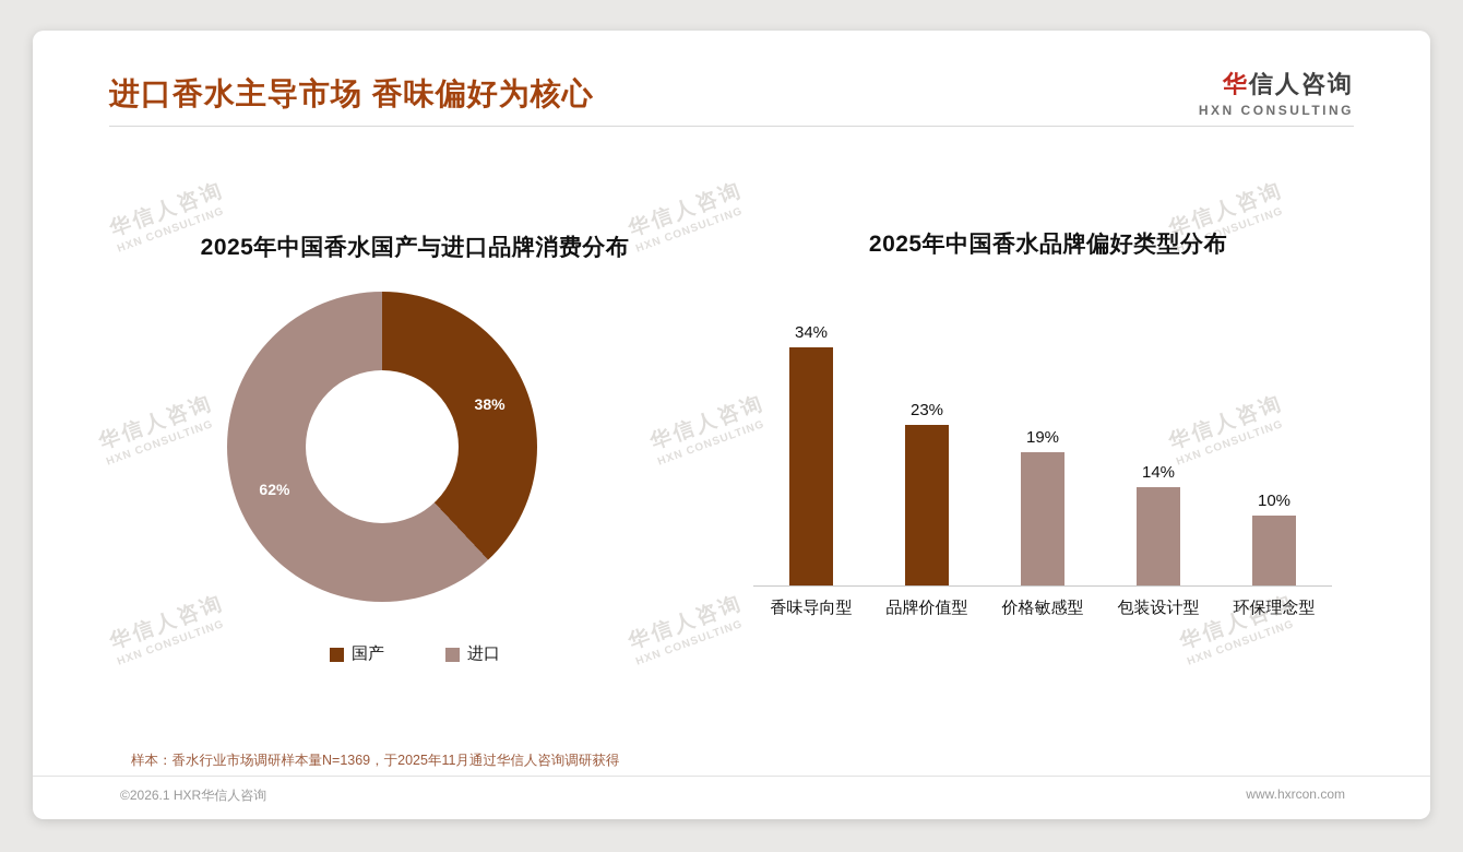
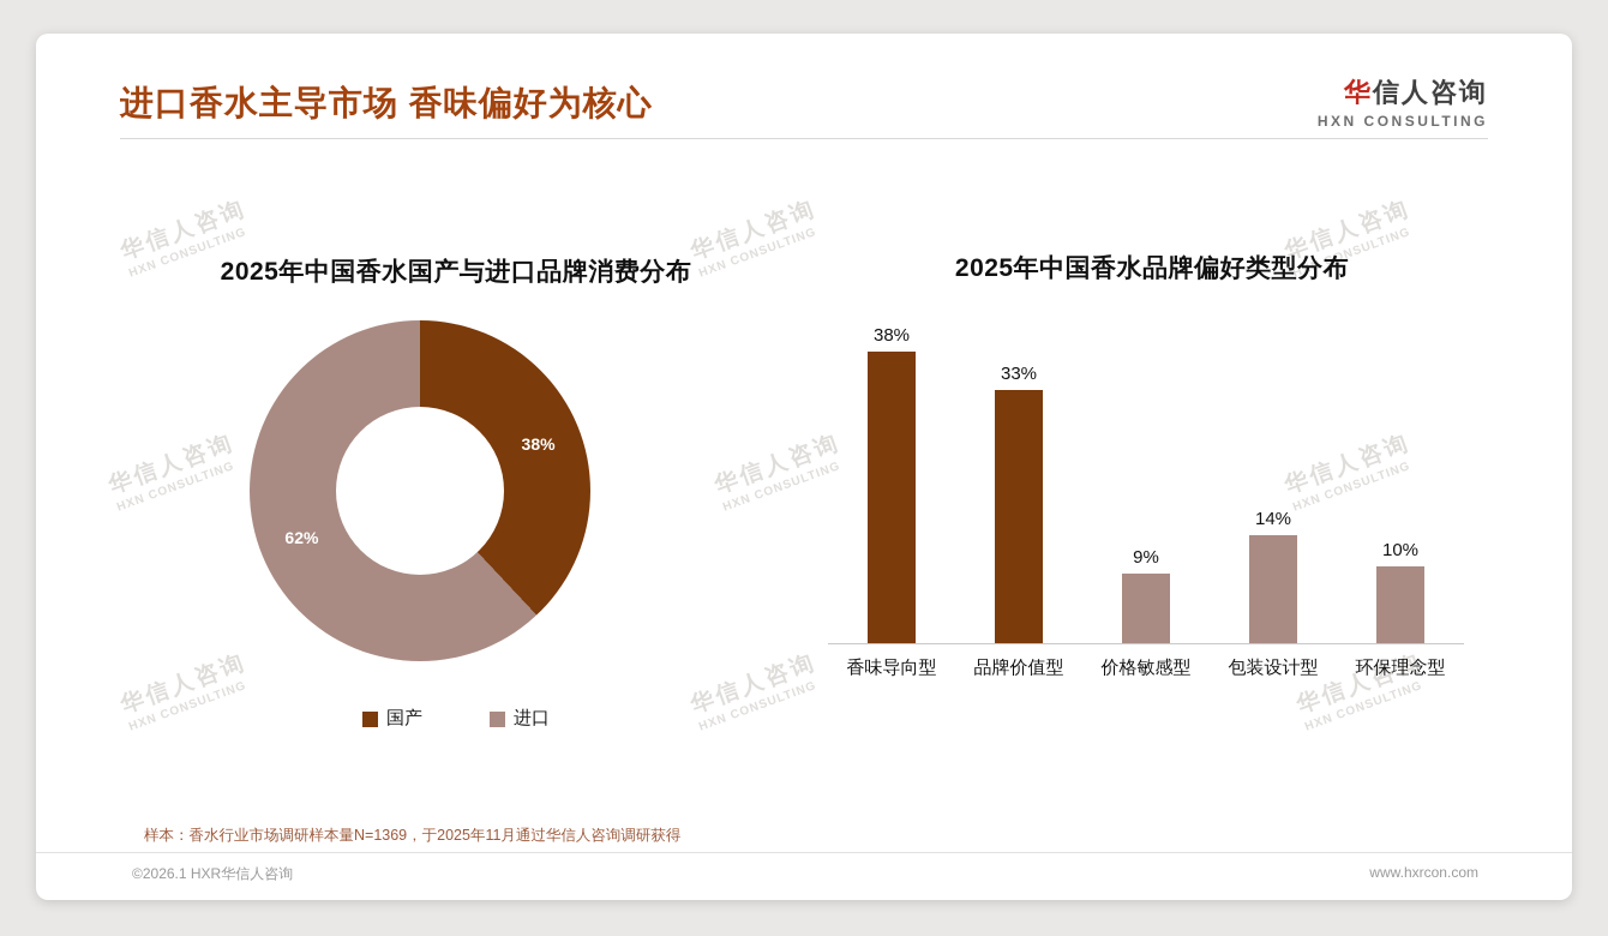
2025年中国香水品牌偏好类型分布/香味导向型: 34% -> 38%
2025年中国香水品牌偏好类型分布/品牌价值型: 23% -> 33%
2025年中国香水品牌偏好类型分布/价格敏感型: 19% -> 9%
